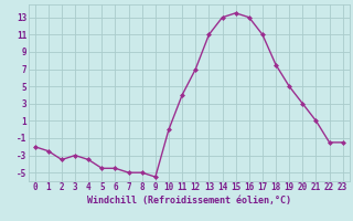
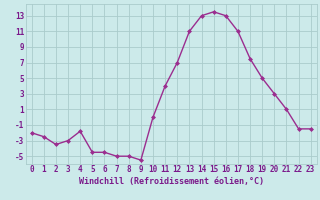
4: -3.5 -> -1.8
